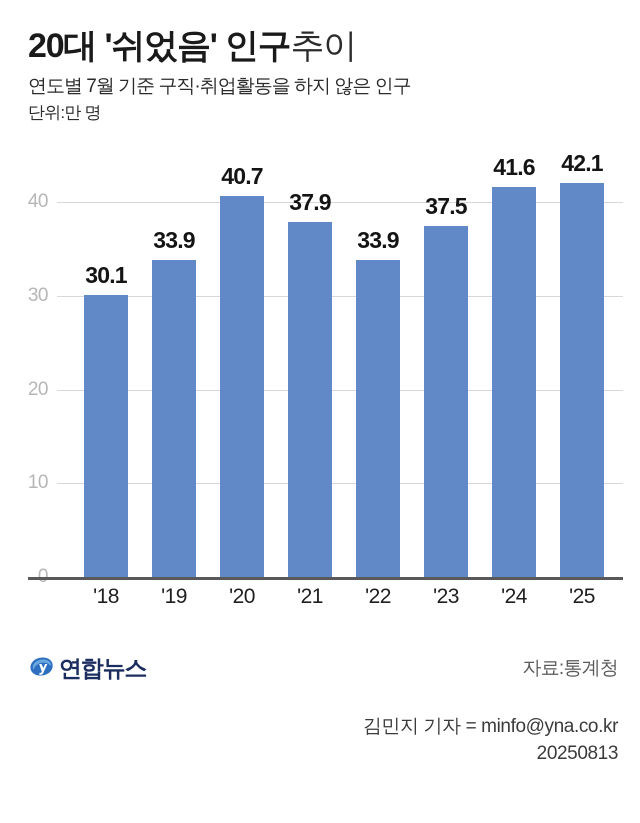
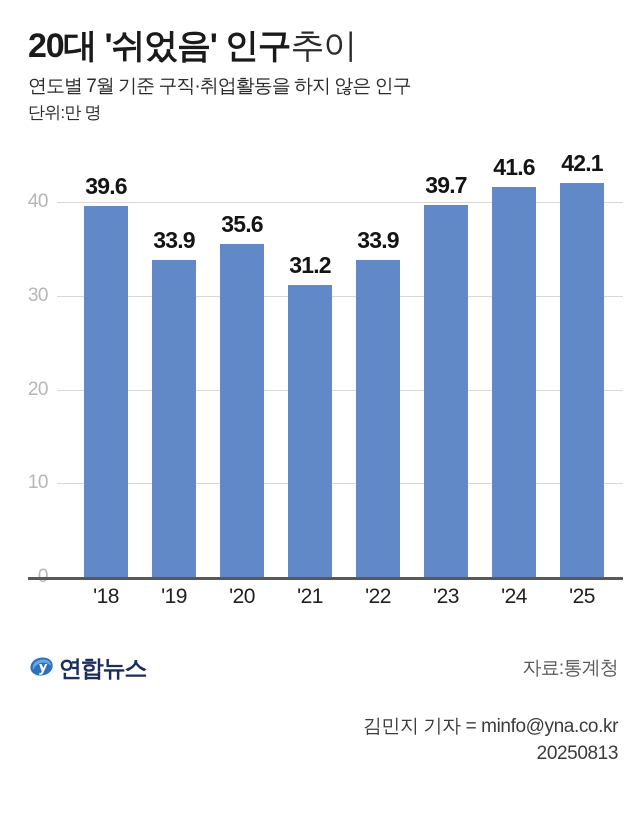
'18: 30.1 -> 39.6
'20: 40.7 -> 35.6
'21: 37.9 -> 31.2
'23: 37.5 -> 39.7
